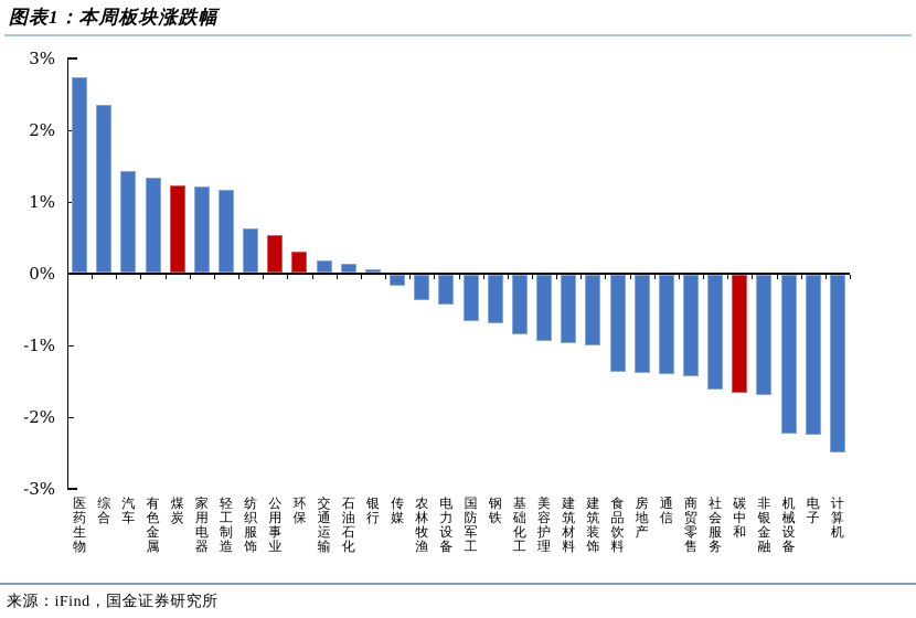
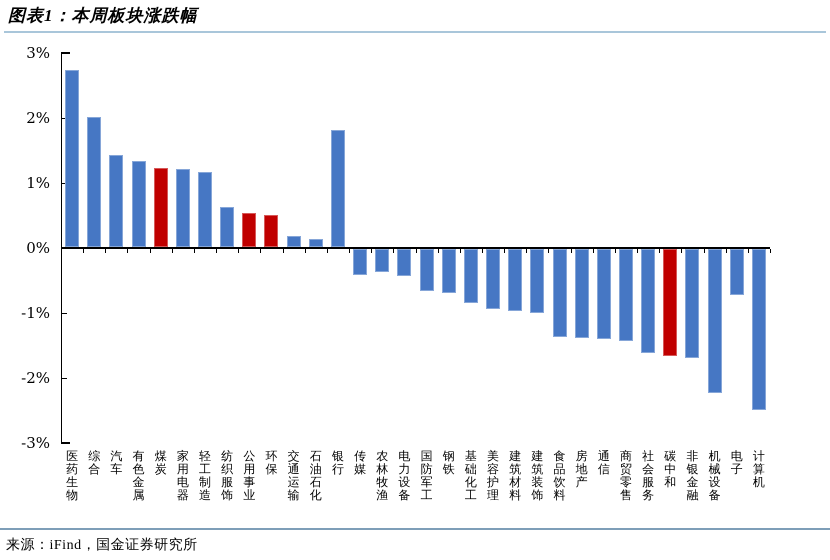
综合: 2.3% -> 2.0%
环保: 0.3% -> 0.5%
银行: 0.1% -> 1.8%
传媒: -0.1% -> -0.4%
电子: -2.2% -> -0.7%
